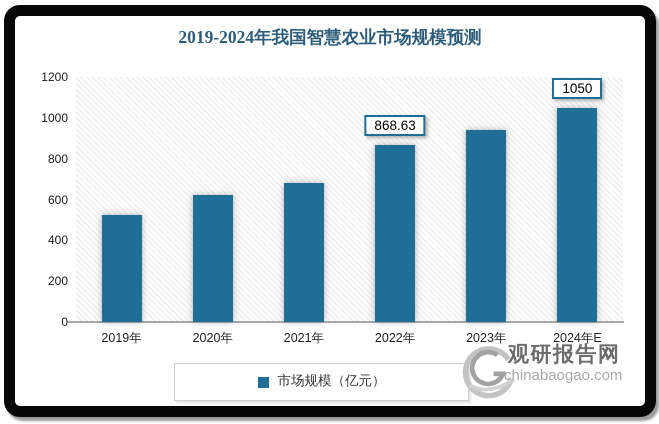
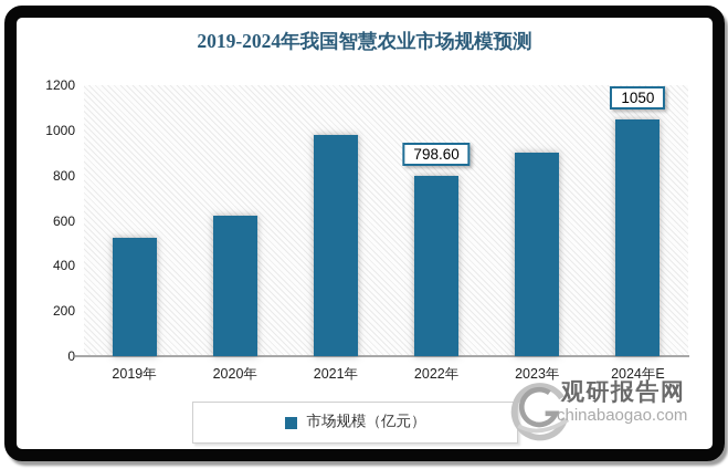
2021年: 680 -> 980
2022年: 868.63 -> 798.60
2023年: 940 -> 900
